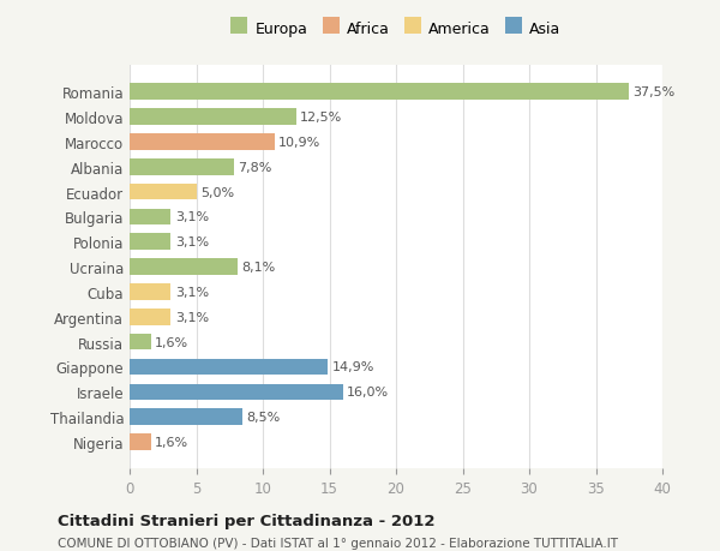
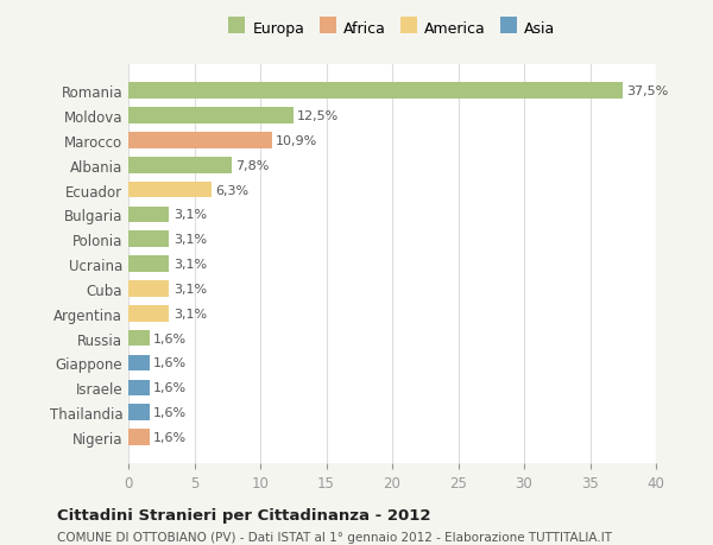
Ecuador: 5,0% -> 6,3%
Ucraina: 8,1% -> 3,1%
Giappone: 14,9% -> 1,6%
Israele: 16,0% -> 1,6%
Thailandia: 8,5% -> 1,6%
